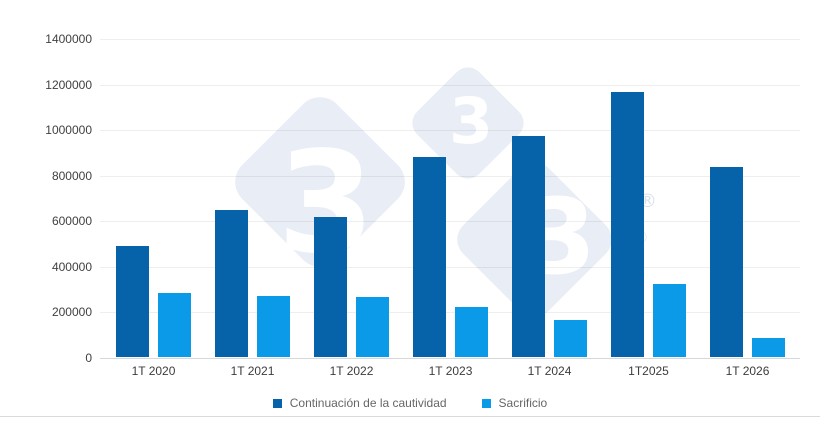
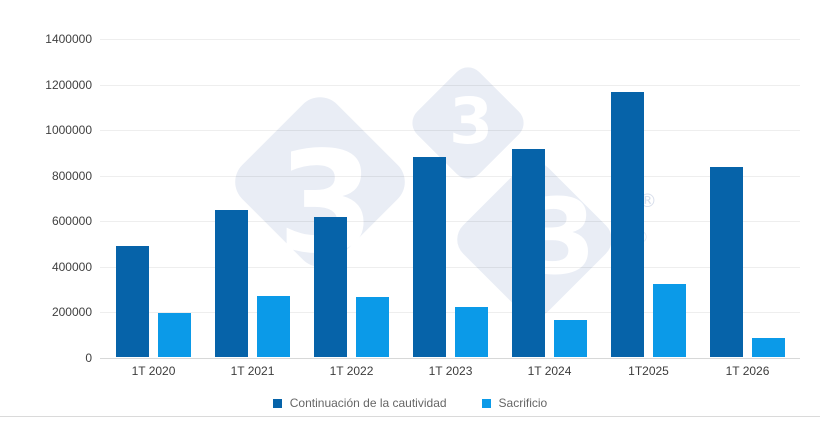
Sacrificio/1T 2020: 280000 -> 190000
Continuación de la cautividad/1T 2024: 970000 -> 920000
